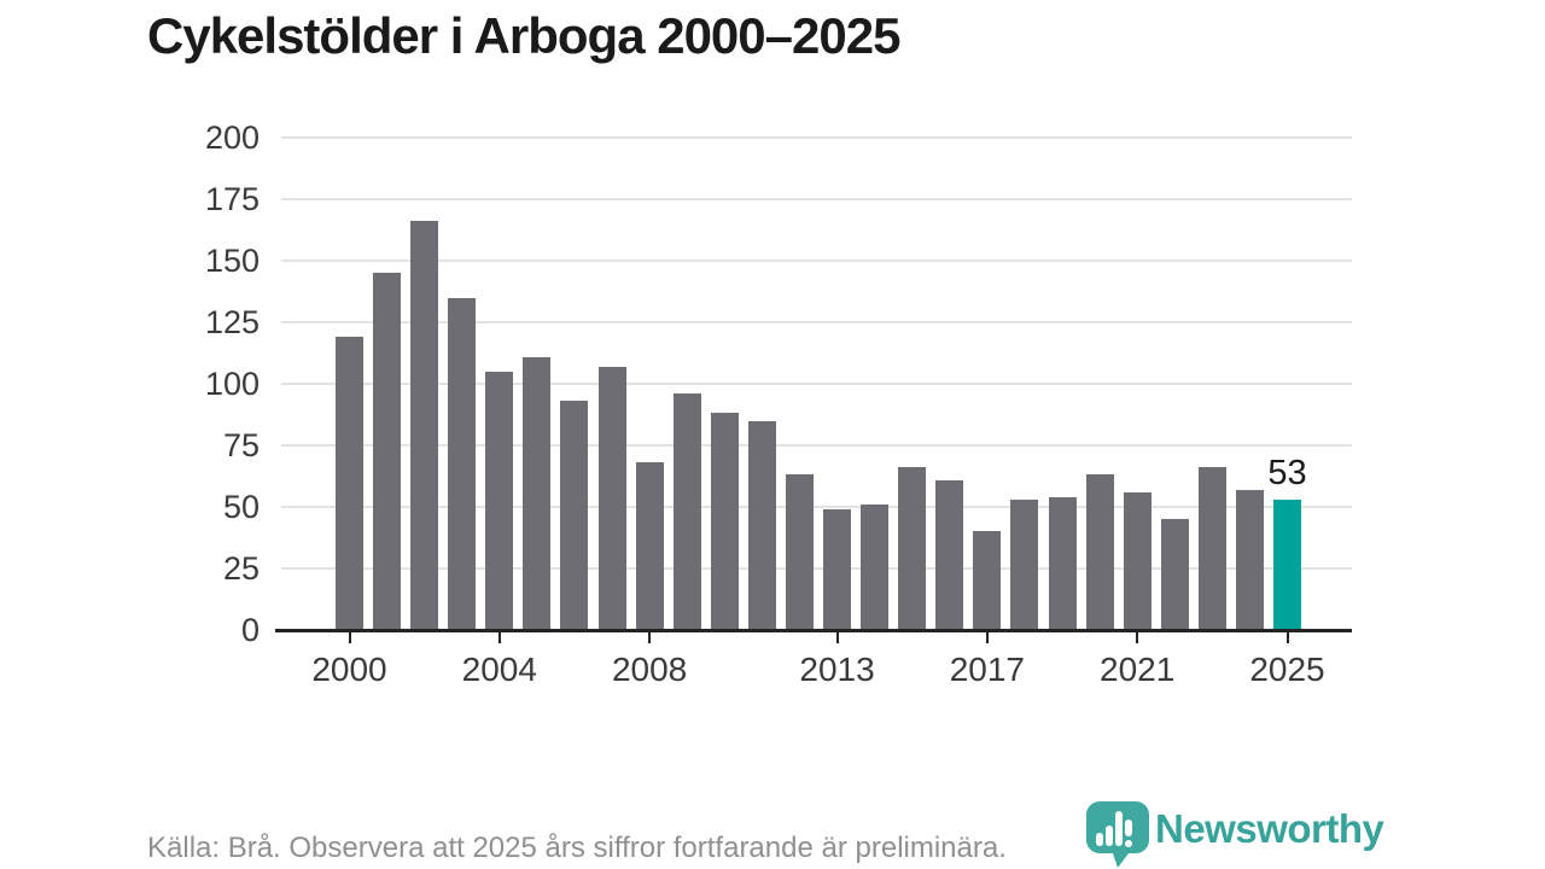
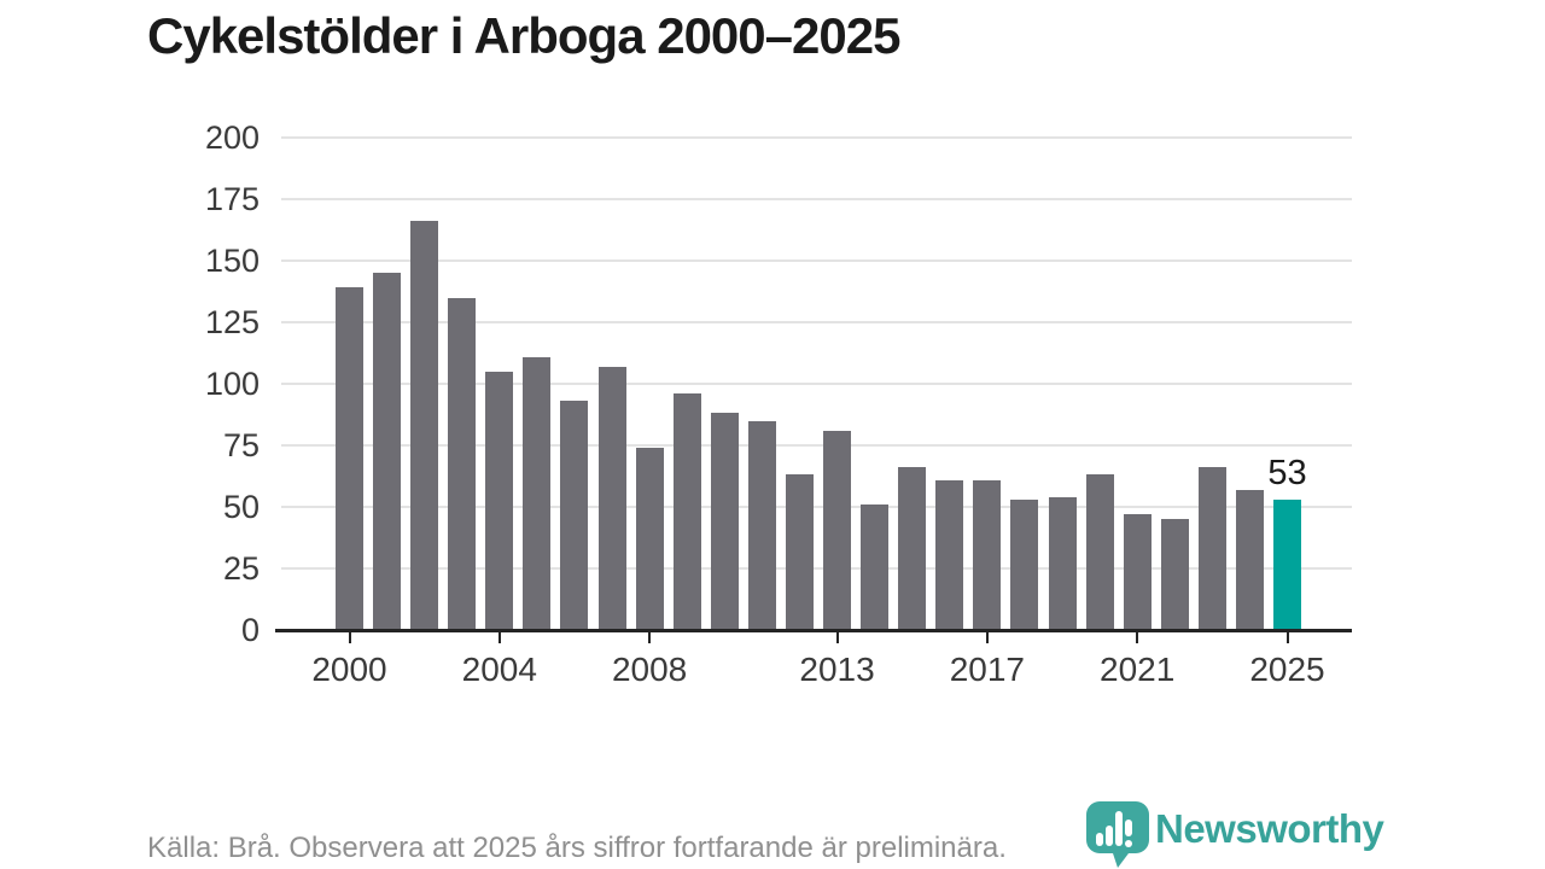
2000: 119 -> 139
2008: 68 -> 74
2013: 49 -> 81
2017: 40 -> 61
2021: 56 -> 47
